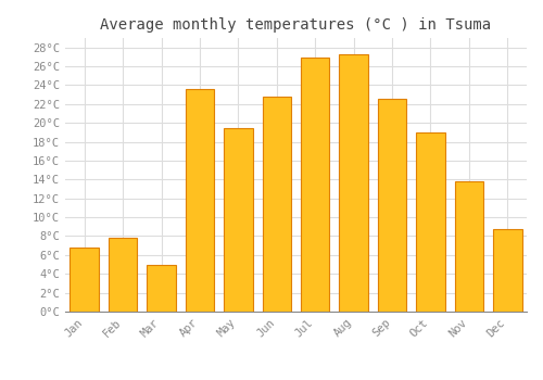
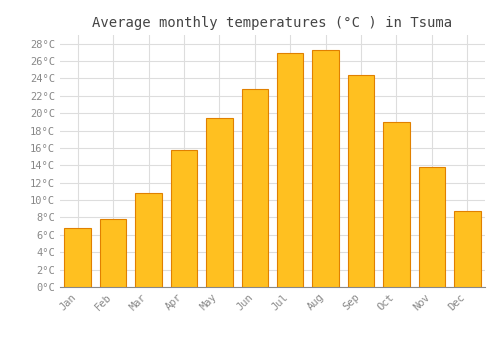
Mar: 5.0°C -> 10.8°C
Apr: 23.6°C -> 15.8°C
Sep: 22.6°C -> 24.4°C
